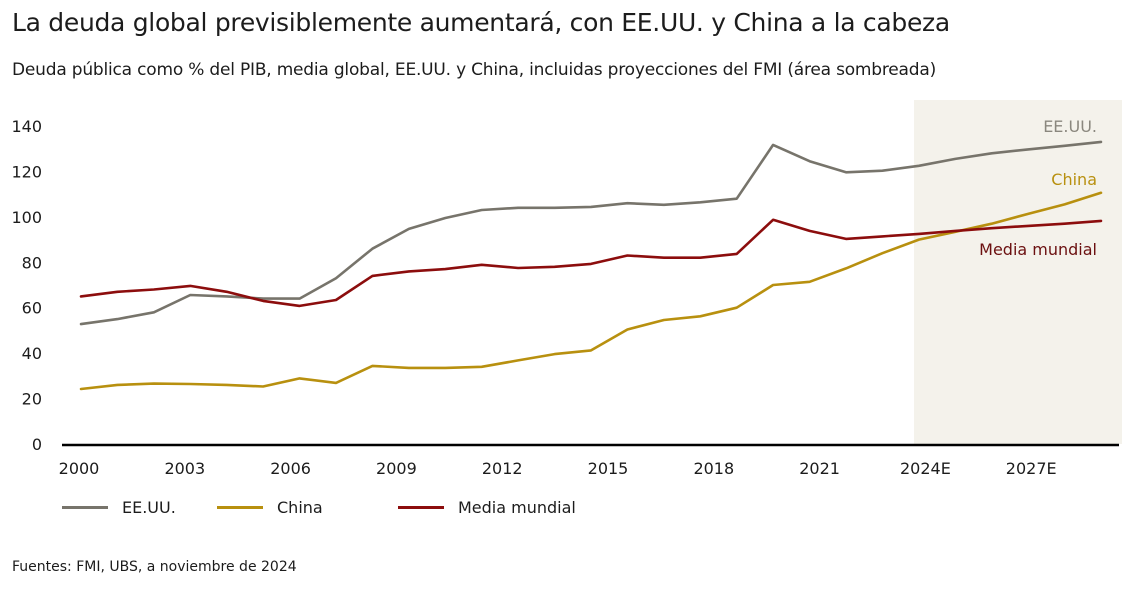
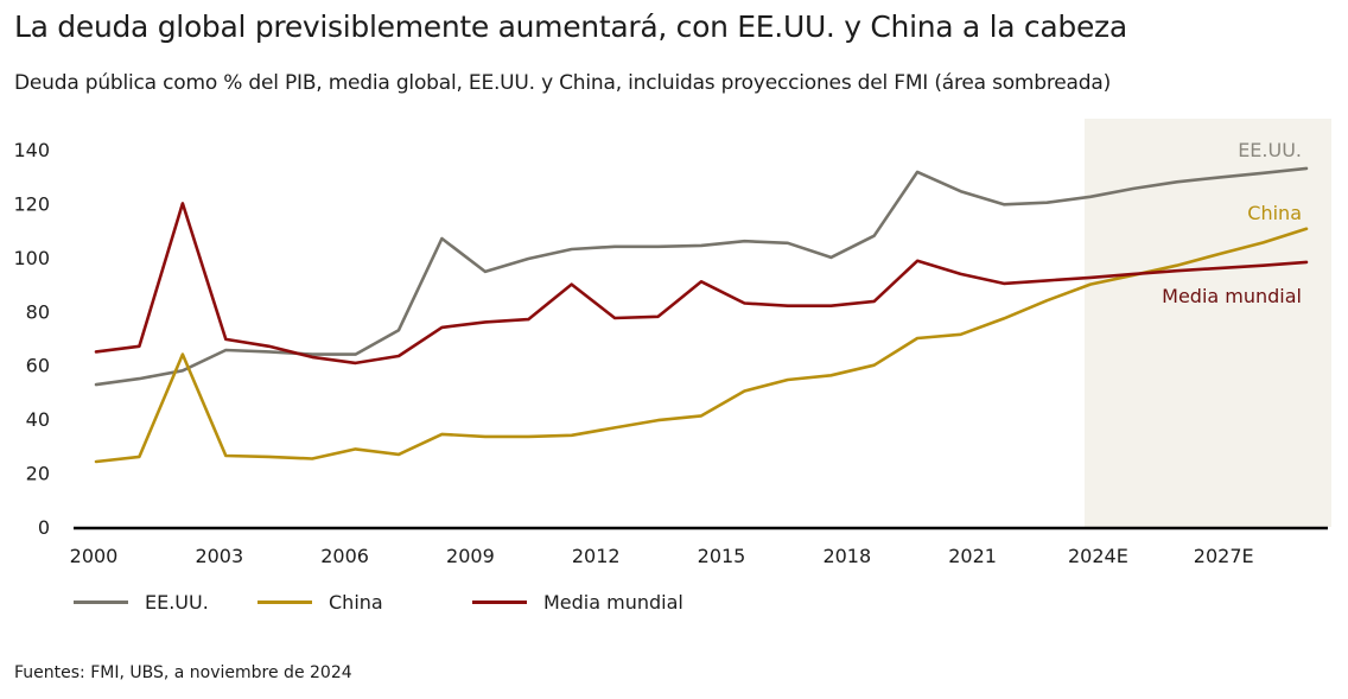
China/2003: 27 -> 64
Media mundial/2003: 68 -> 120
EE.UU./2009: 86 -> 107
Media mundial/2012: 79 -> 90
Media mundial/2015: 79 -> 91
EE.UU./2018: 106 -> 100
